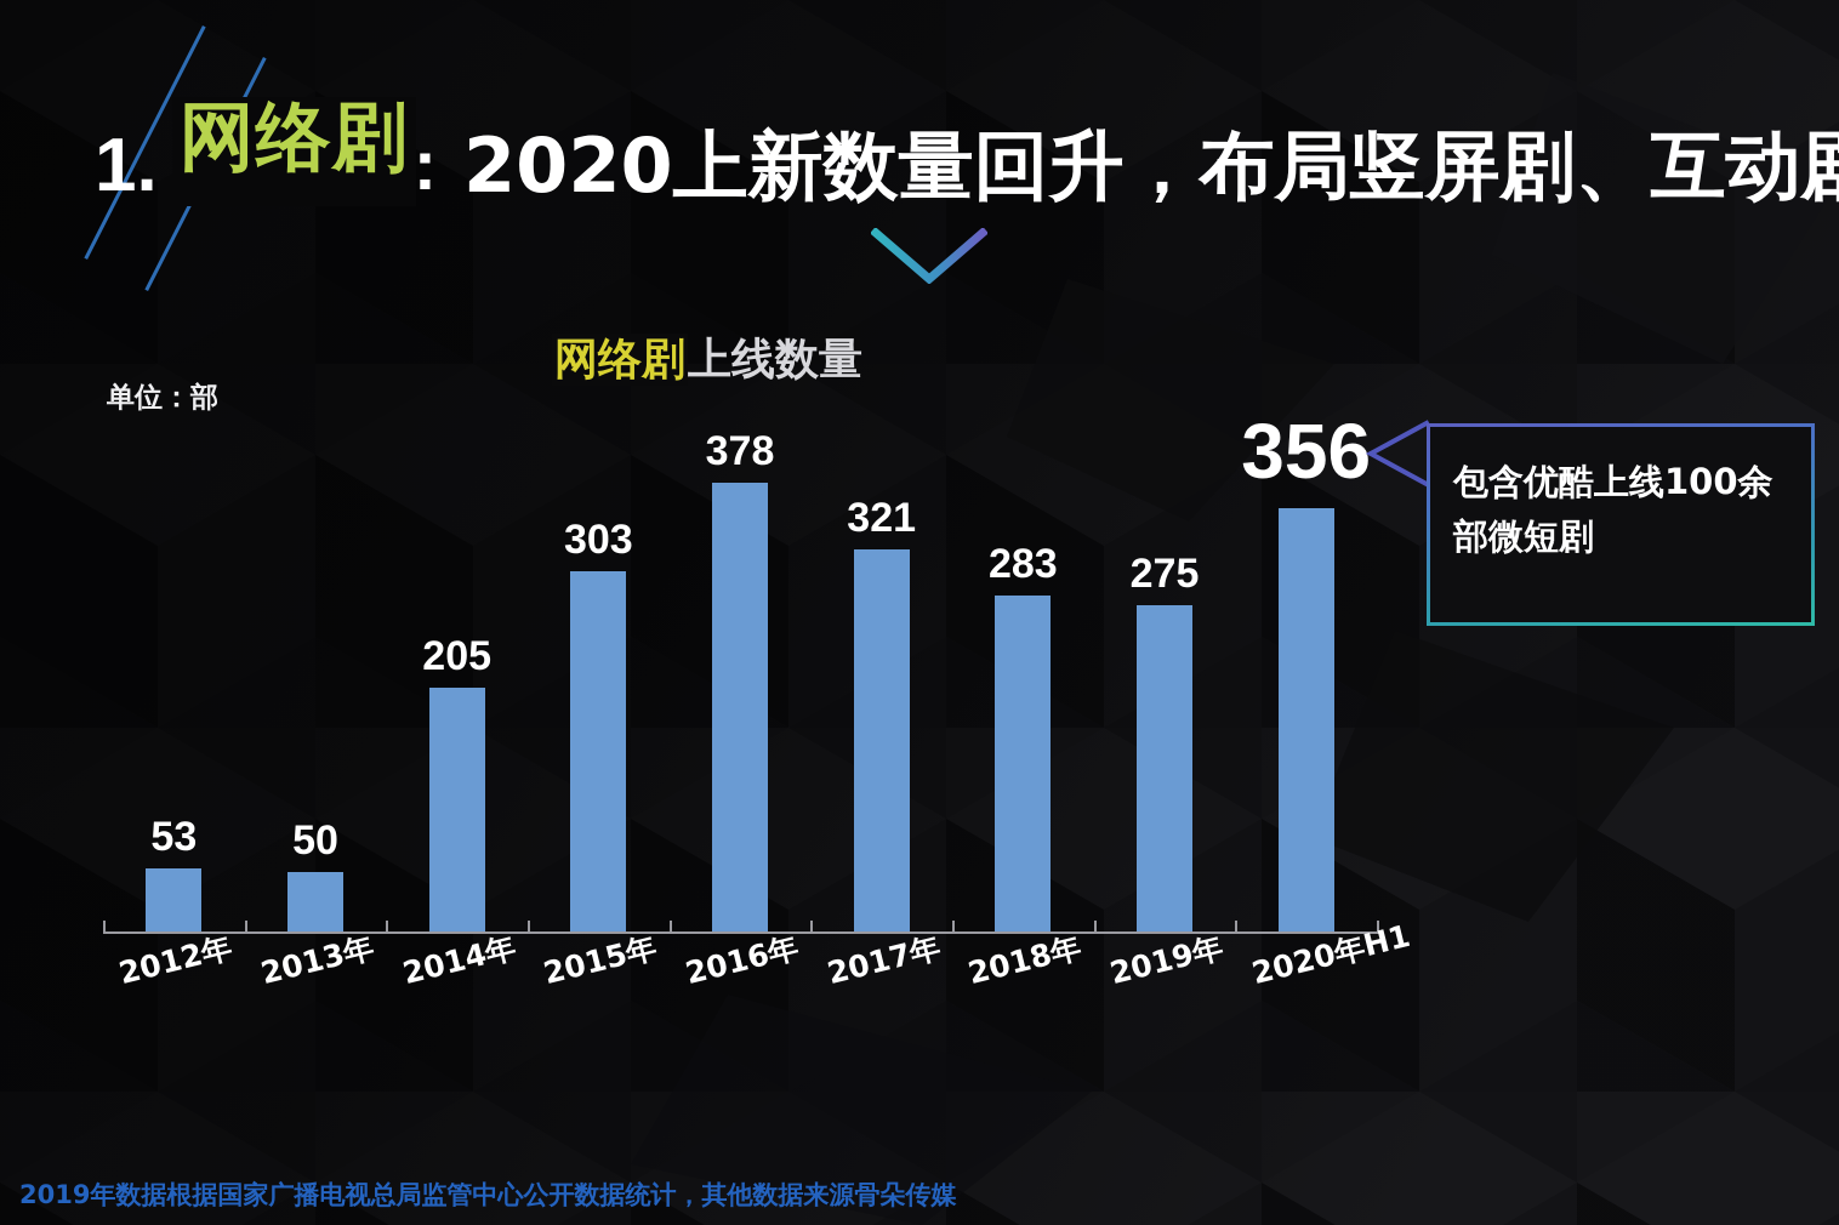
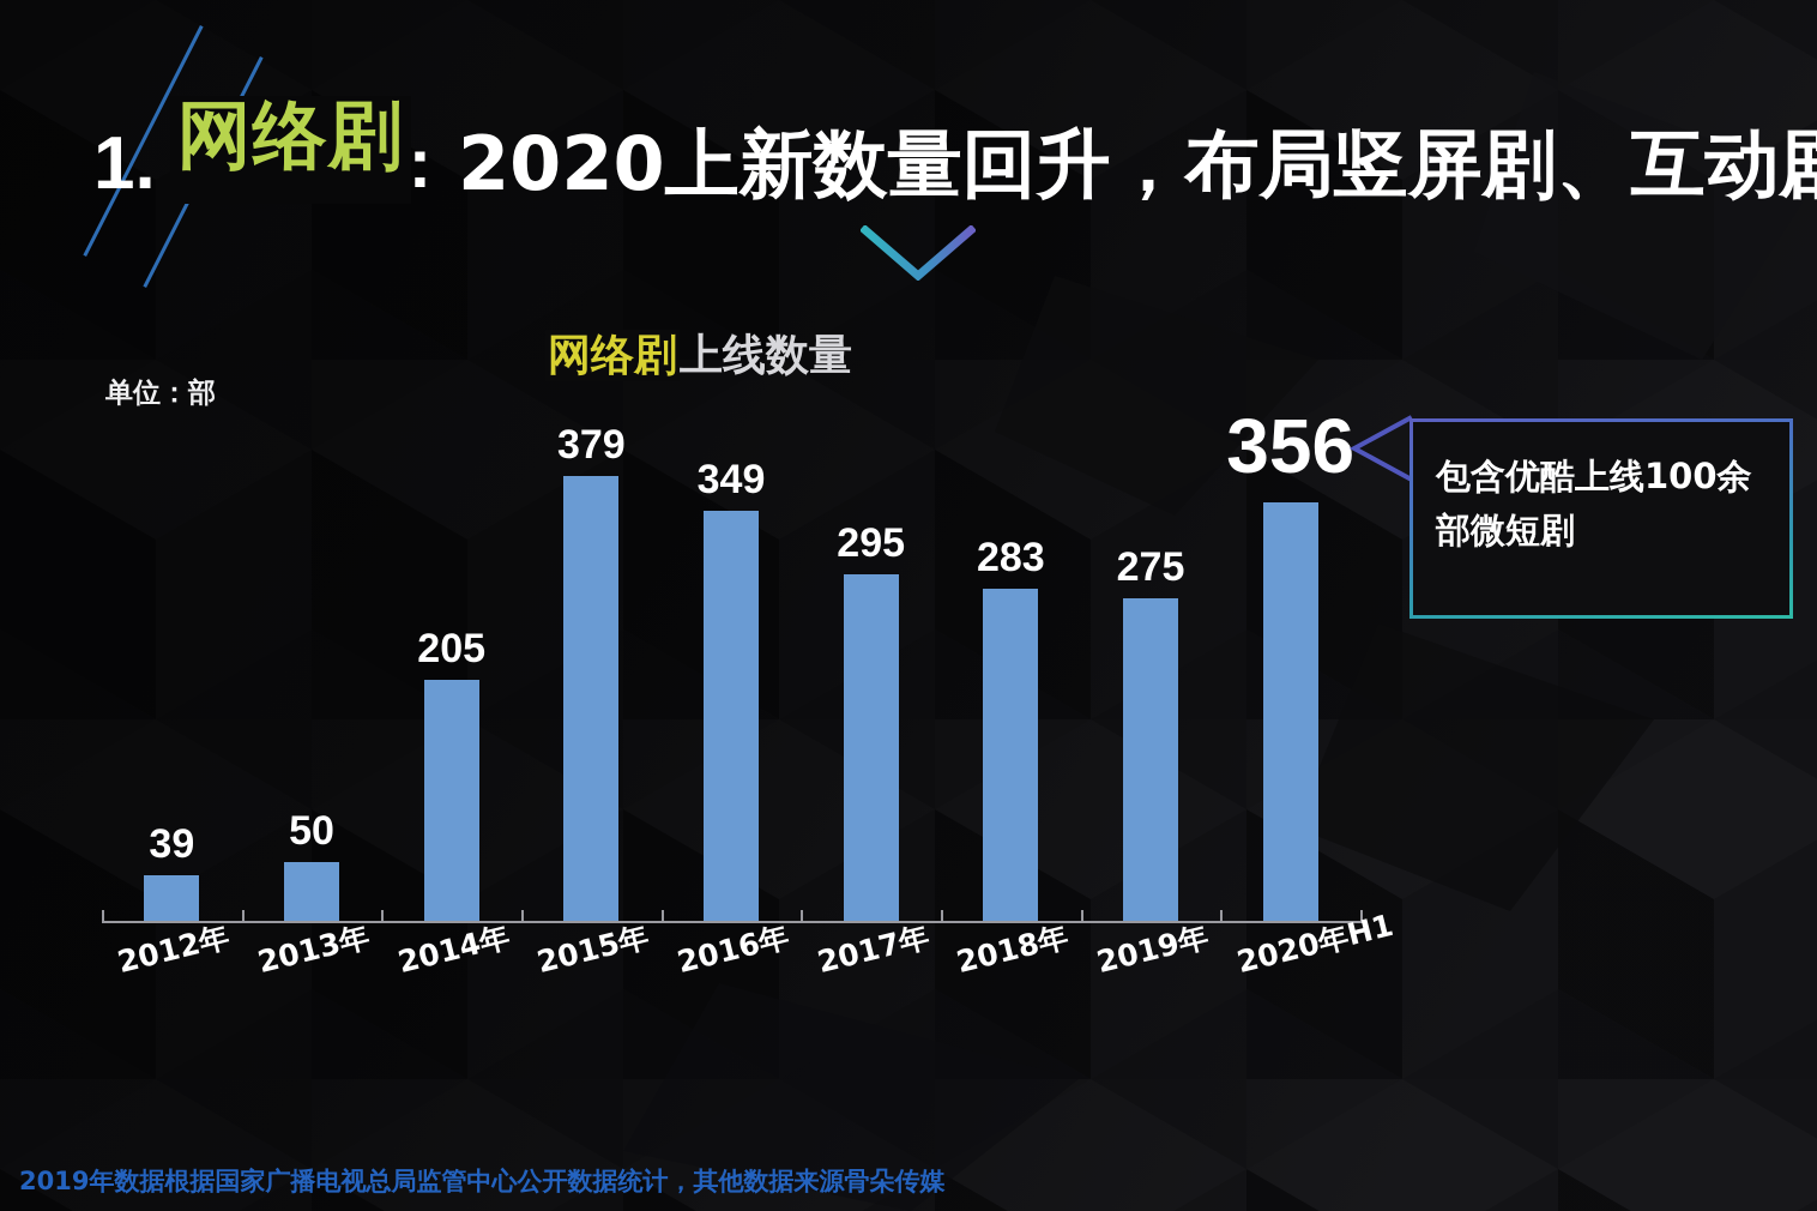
2012年: 53 -> 39
2015年: 303 -> 379
2016年: 378 -> 349
2017年: 321 -> 295
